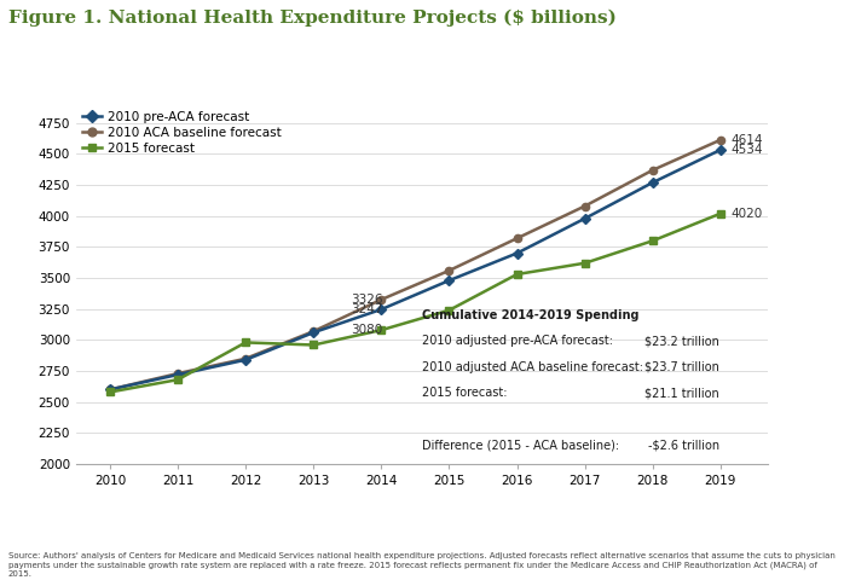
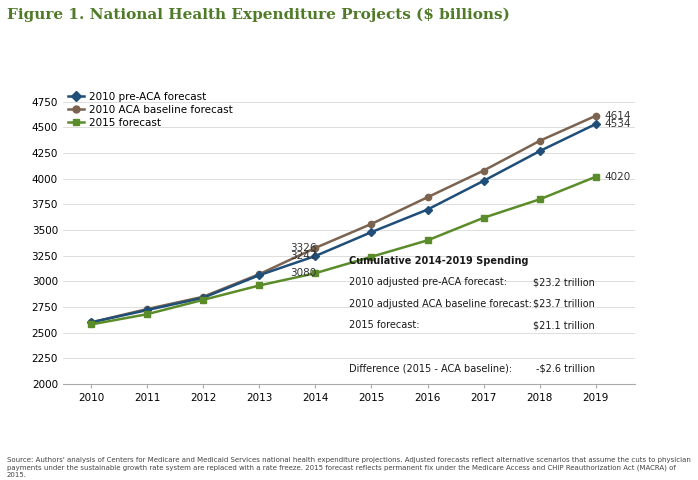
2015 forecast/2012: 2980 -> 2820
2015 forecast/2016: 3530 -> 3400
